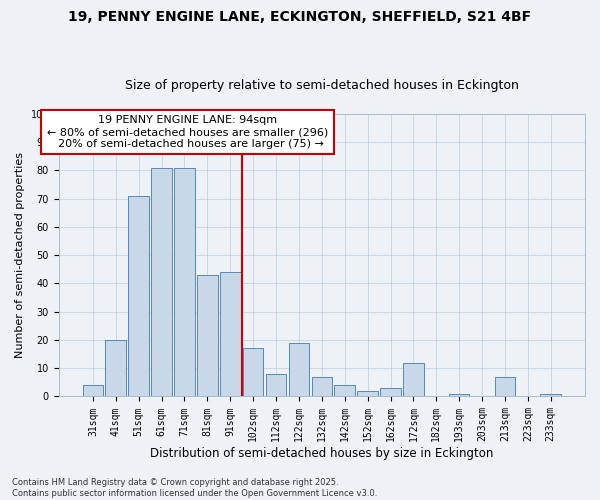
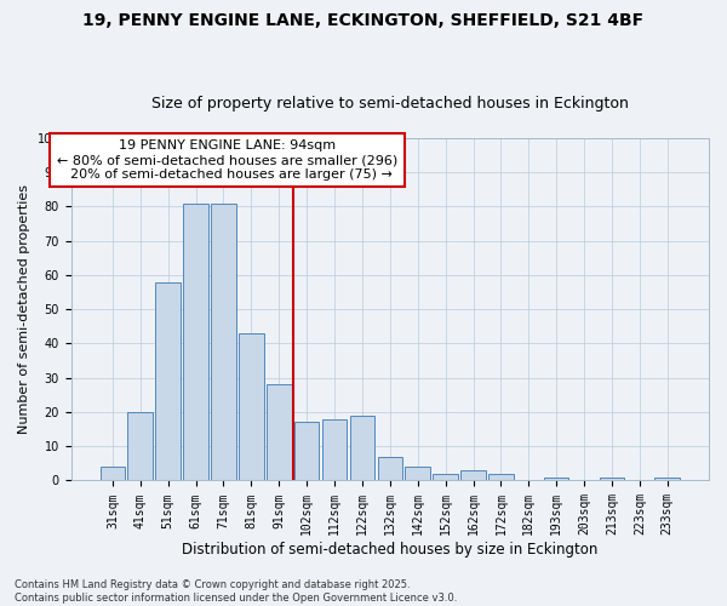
51sqm: 71 -> 58
91sqm: 44 -> 28
112sqm: 8 -> 18
172sqm: 12 -> 2
213sqm: 7 -> 1
